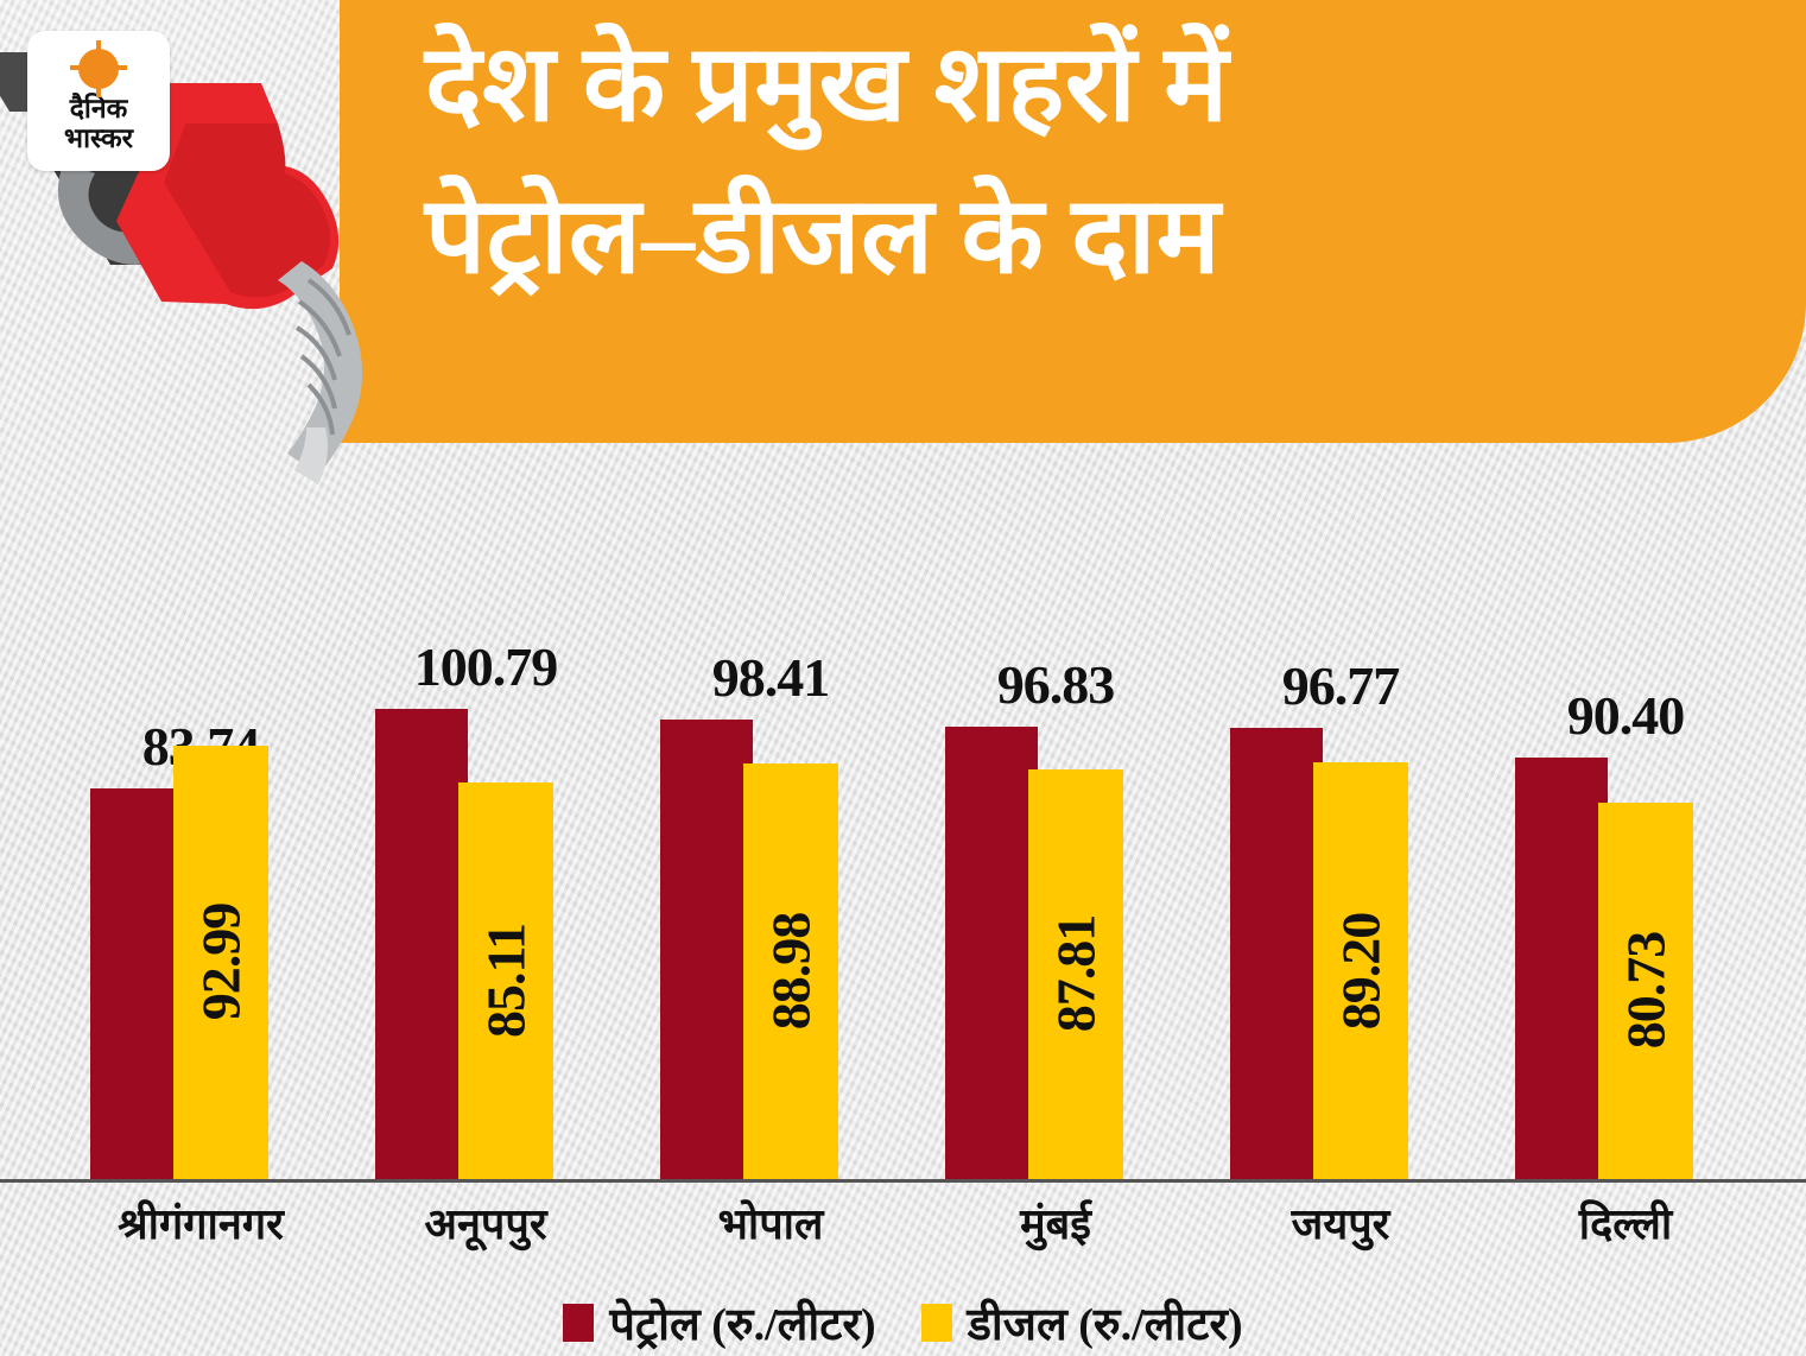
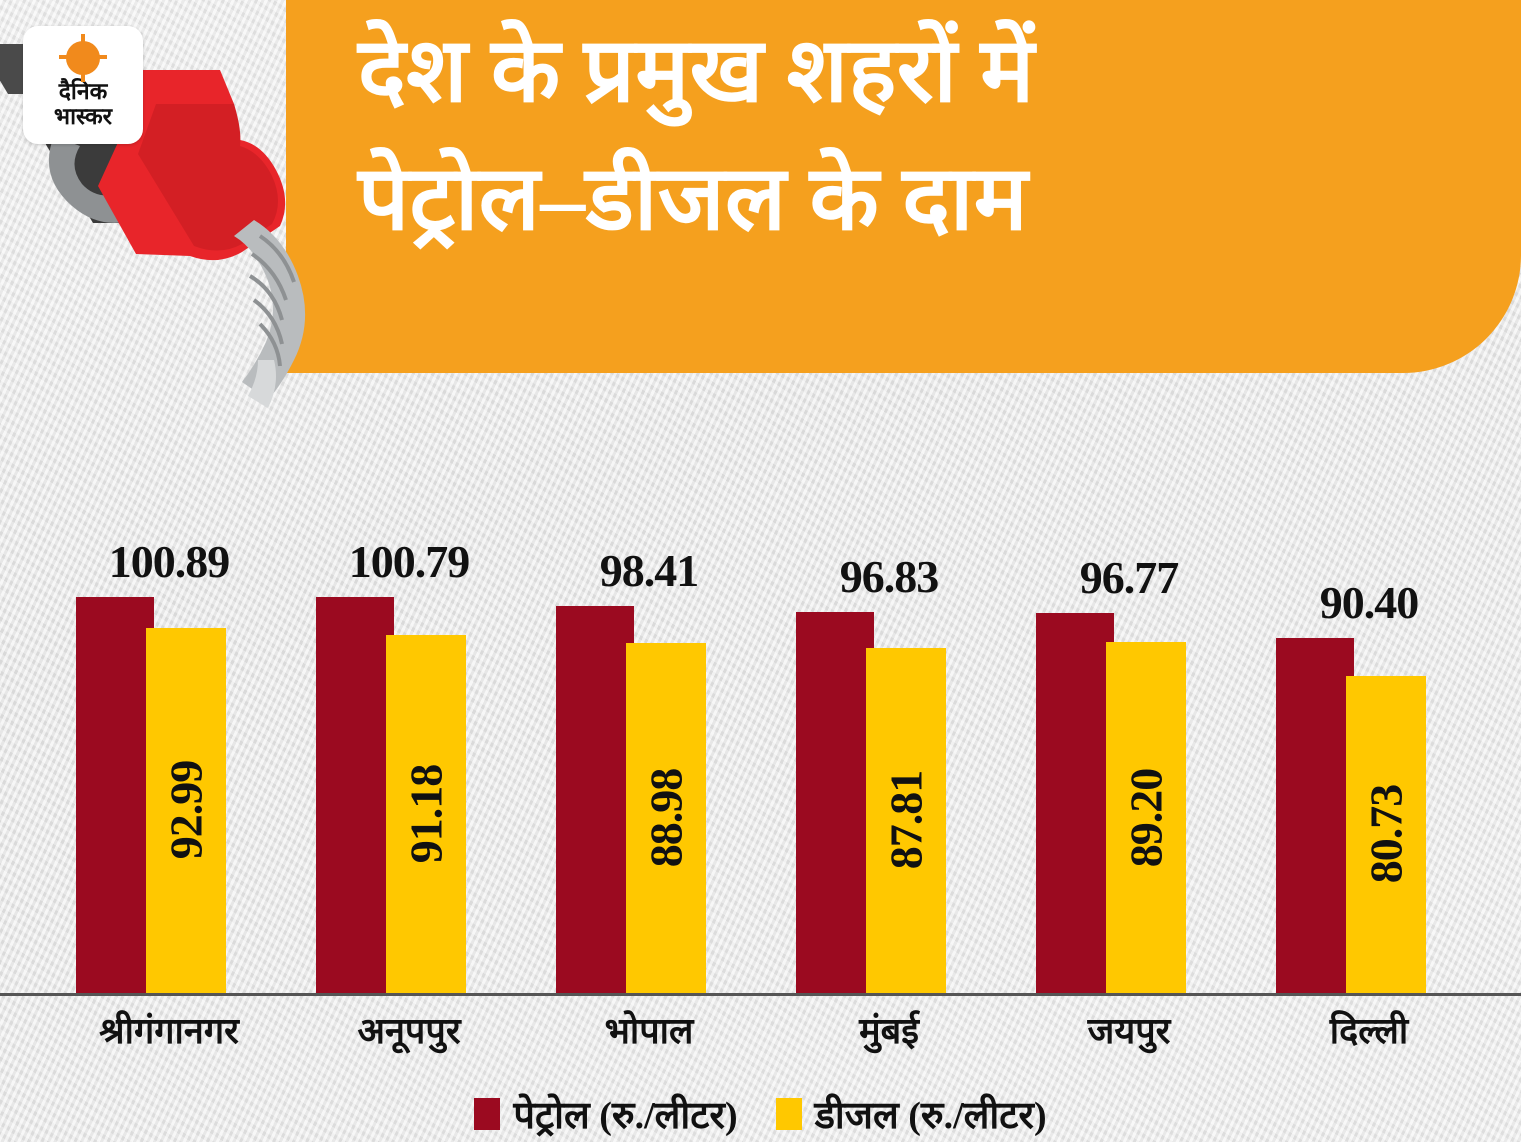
पेट्रोल (रु./लीटर)/श्रीगंगानगर: 83.74 -> 100.89
डीजल (रु./लीटर)/अनूपपुर: 85.11 -> 91.18
